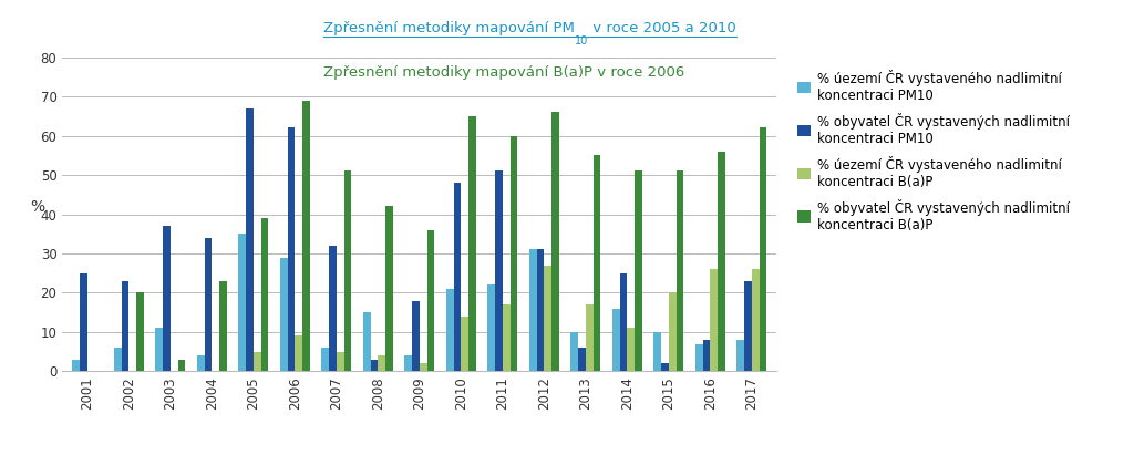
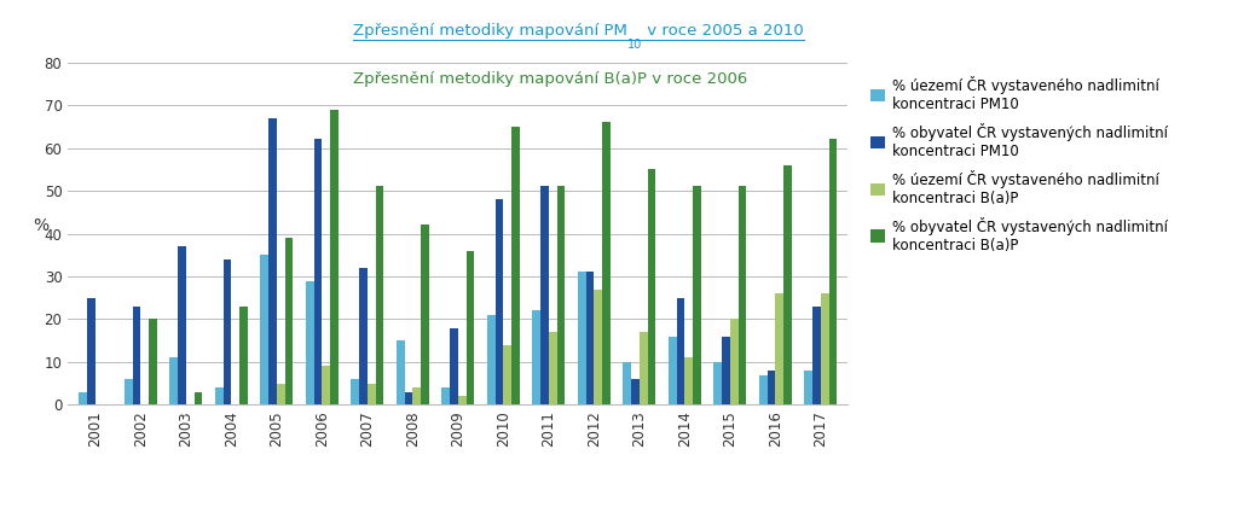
% obyvatel ČR vystavených nadlimitní koncentraci B(a)P/2011: 60 -> 51
% obyvatel ČR vystavených nadlimitní koncentraci PM10/2015: 2 -> 16
